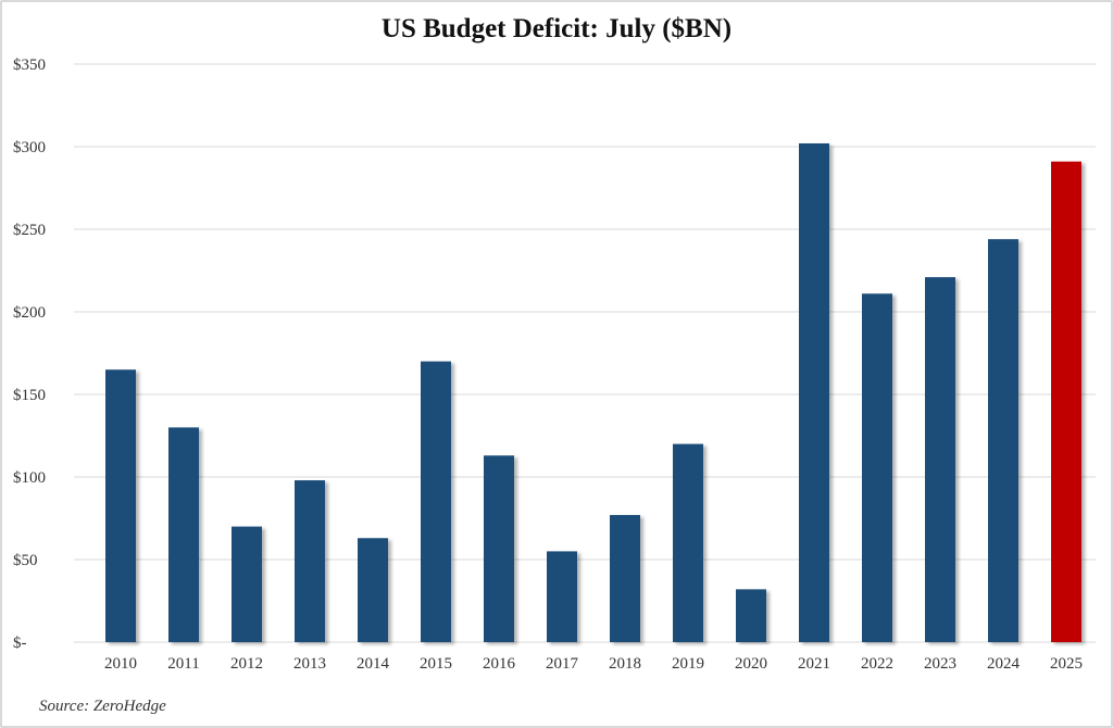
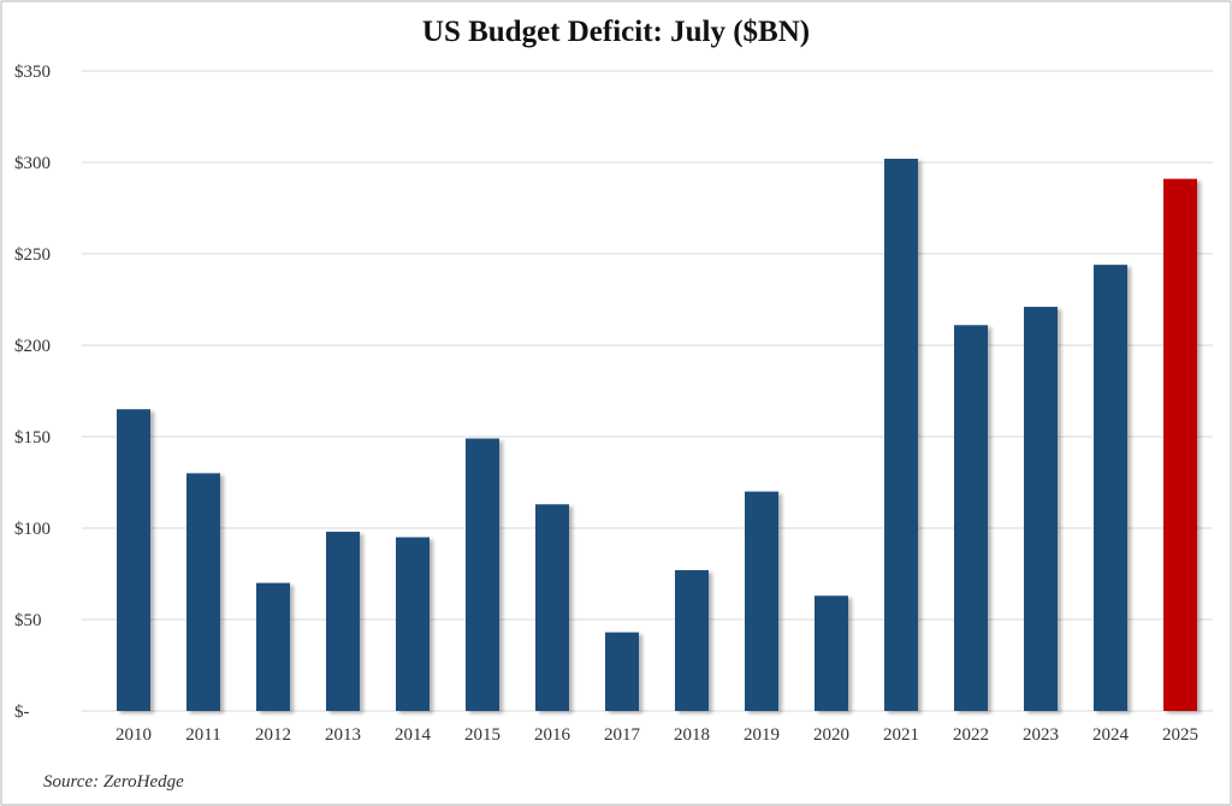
2014: $63 -> $95
2015: $170 -> $149
2017: $55 -> $43
2020: $32 -> $63
